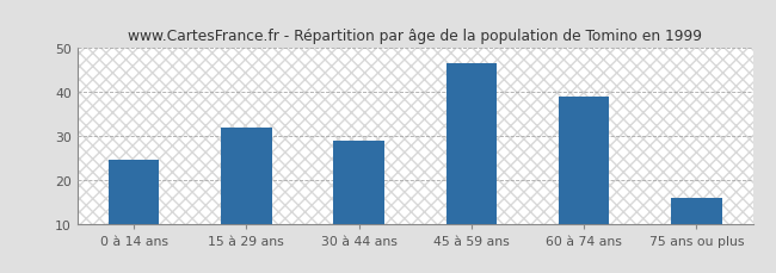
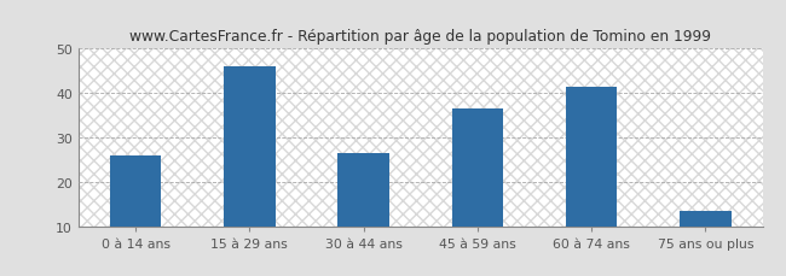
0 à 14 ans: 24.5 -> 26.0
15 à 29 ans: 32.0 -> 46.0
30 à 44 ans: 29.0 -> 26.5
45 à 59 ans: 46.5 -> 36.5
60 à 74 ans: 39.0 -> 41.5
75 ans ou plus: 16.0 -> 13.5
